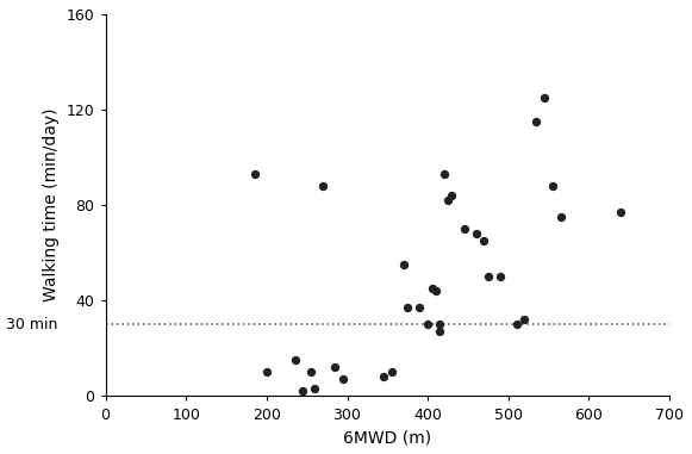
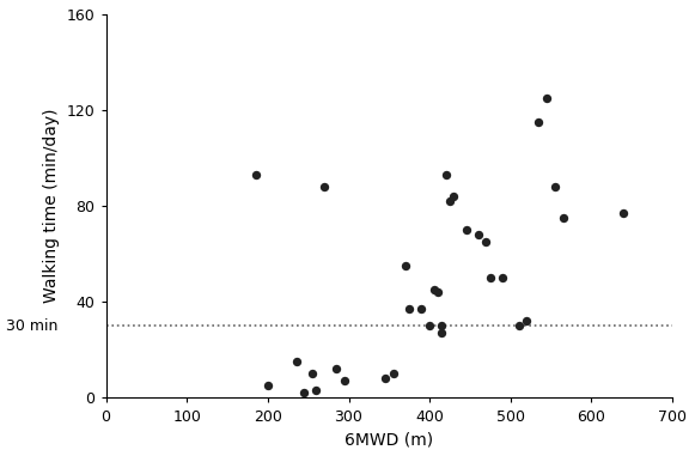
200: 10 -> 5
